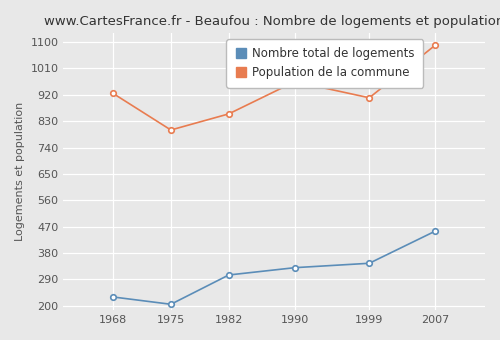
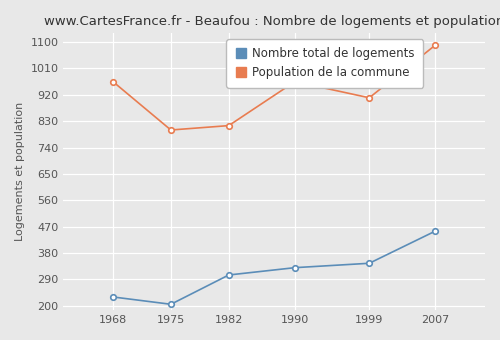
Population de la commune/1968: 925 -> 965
Population de la commune/1982: 855 -> 815
